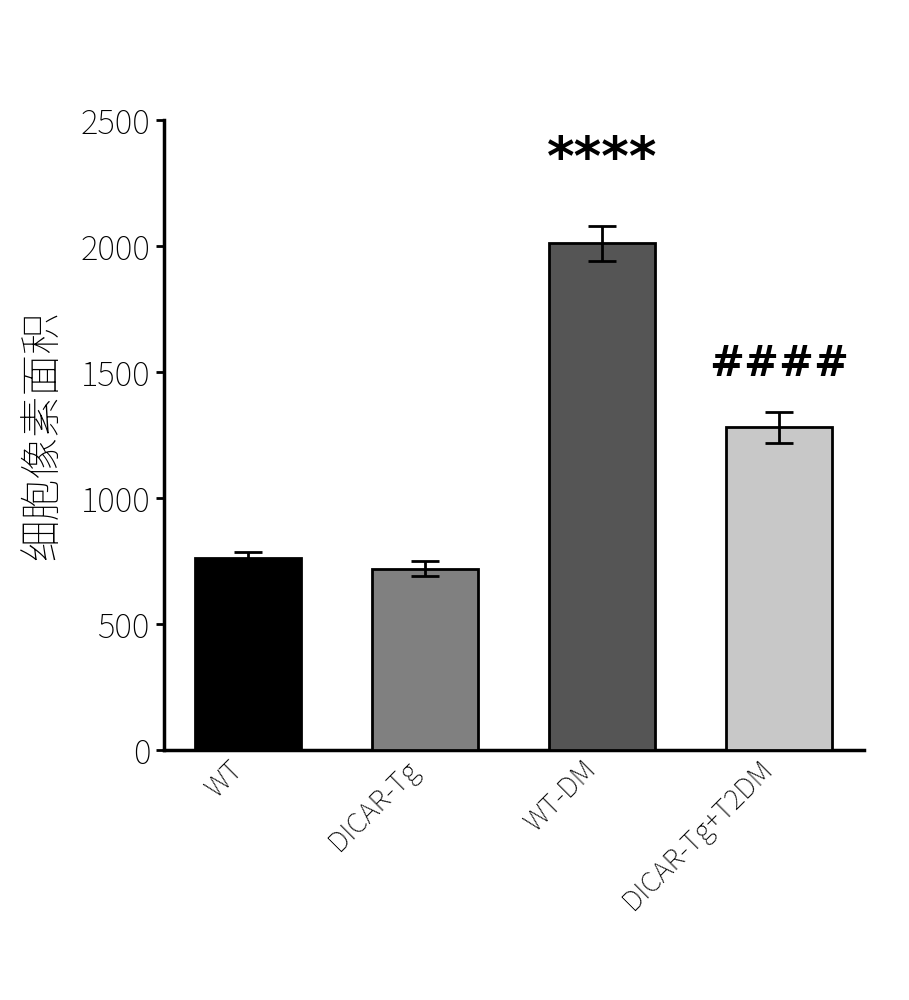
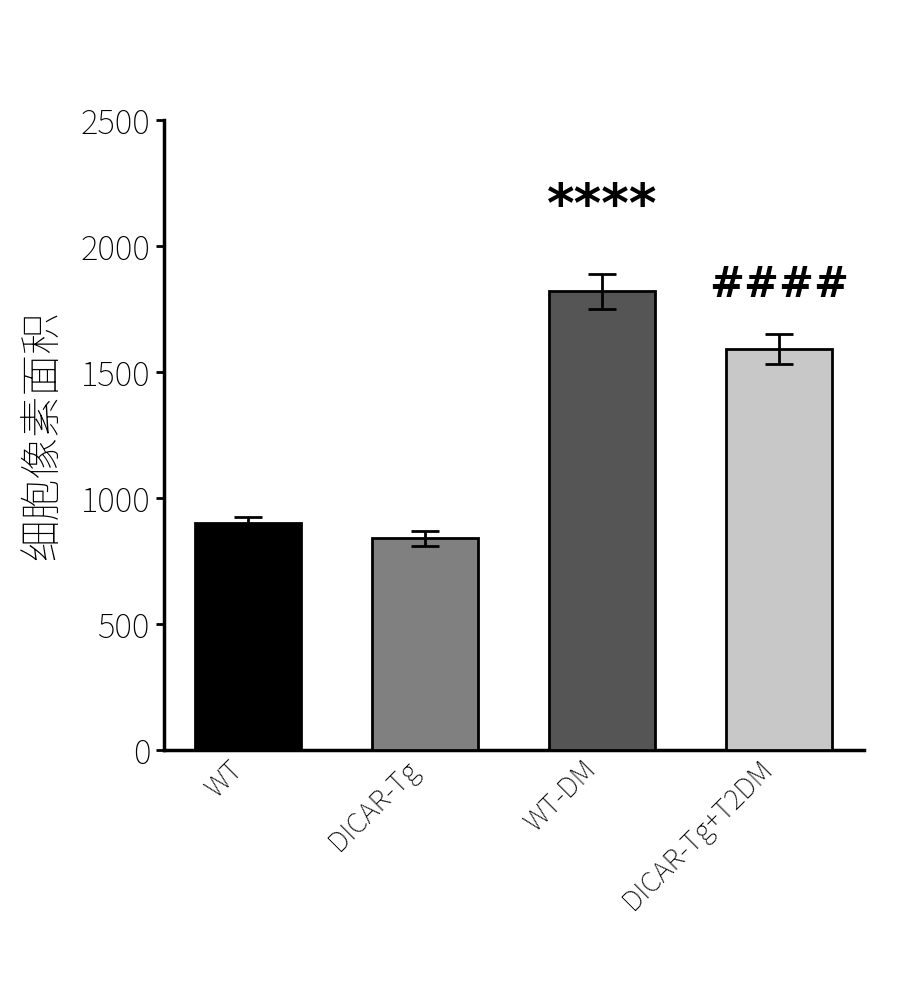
WT: 760 -> 900
DICAR-Tg: 720 -> 840
WT-DM: 2010 -> 1820
DICAR-Tg+T2DM: 1280 -> 1590
